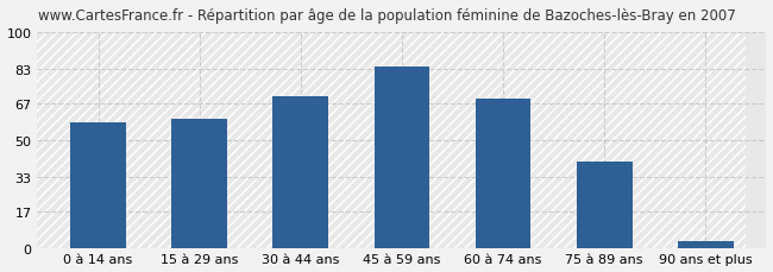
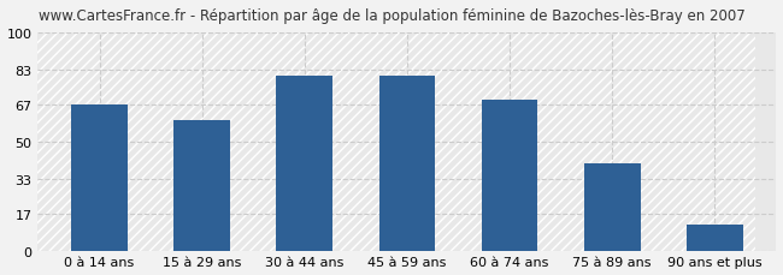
0 à 14 ans: 58 -> 67
30 à 44 ans: 70 -> 80
45 à 59 ans: 84 -> 80
90 ans et plus: 3 -> 12
